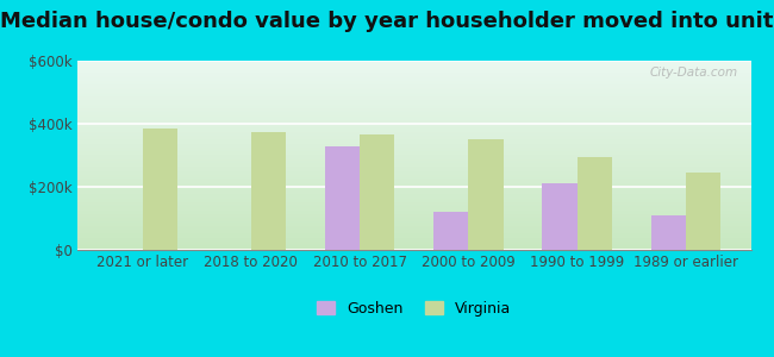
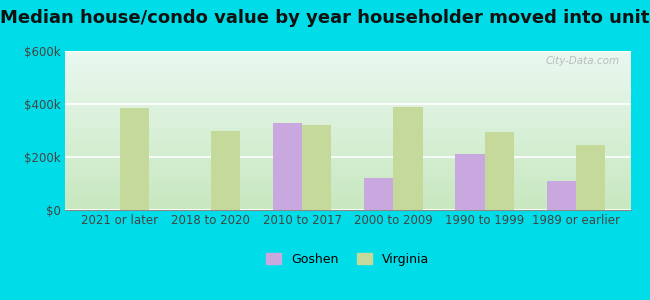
Virginia/2018 to 2020: $375k -> $300k
Virginia/2010 to 2017: $365k -> $320k
Virginia/2000 to 2009: $350k -> $390k
